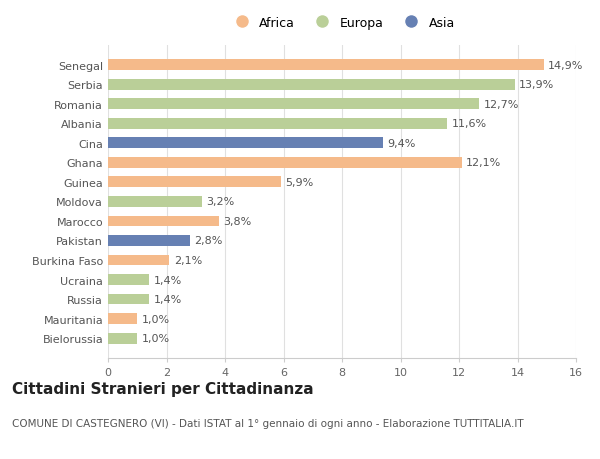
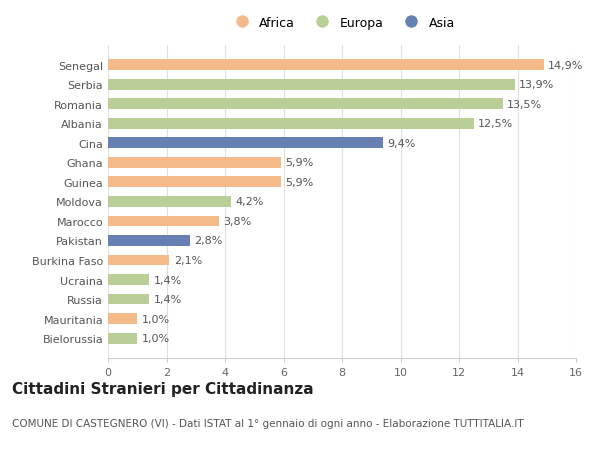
Romania: 12,7% -> 13,5%
Albania: 11,6% -> 12,5%
Ghana: 12,1% -> 5,9%
Moldova: 3,2% -> 4,2%
